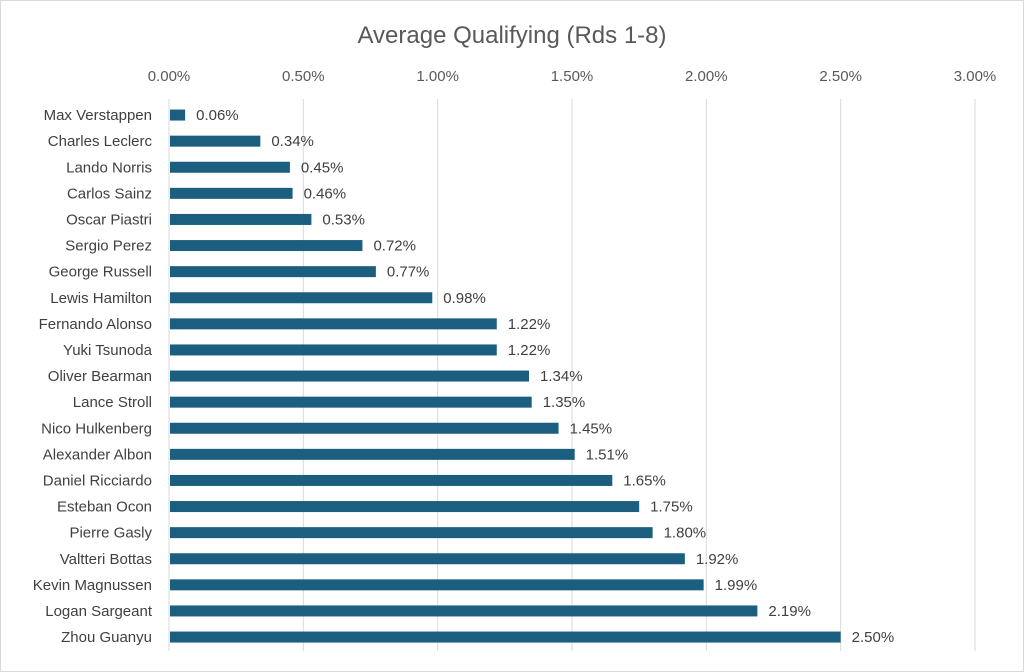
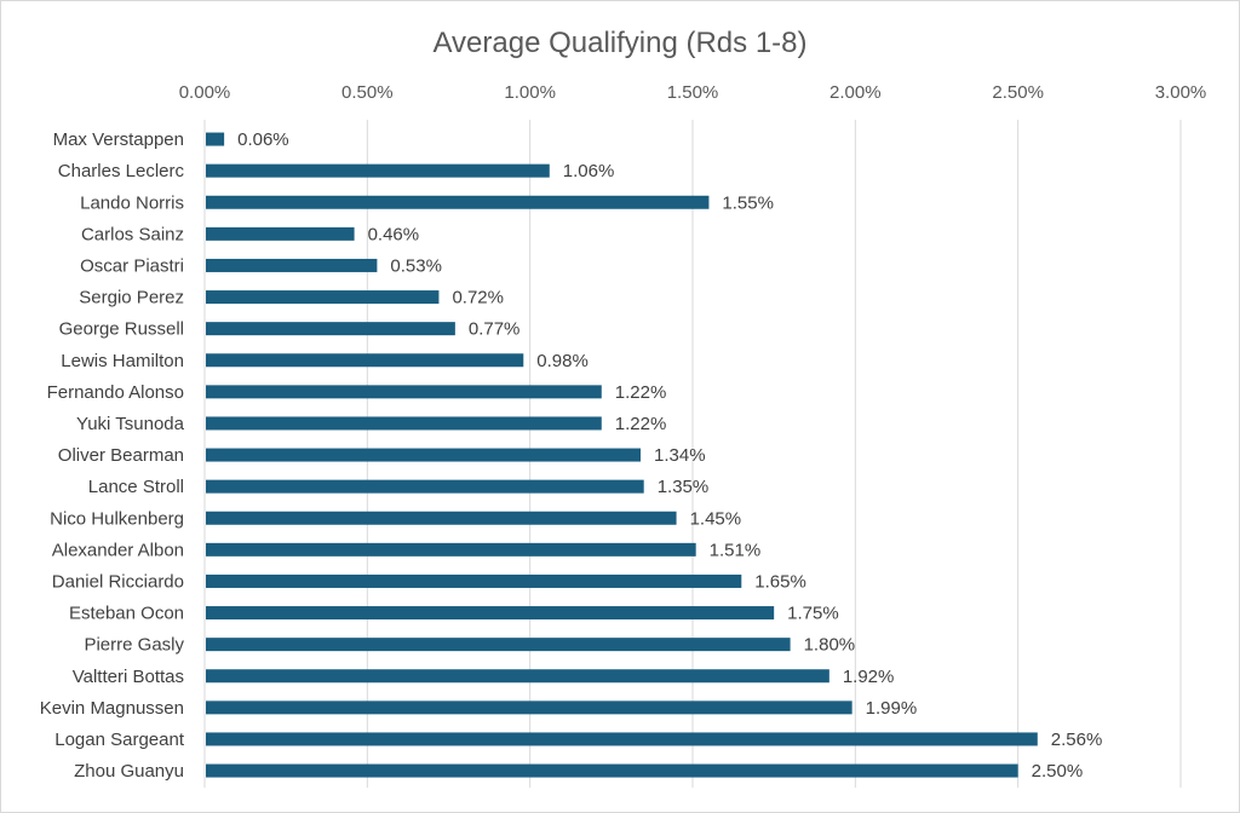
Charles Leclerc: 0.34% -> 1.06%
Lando Norris: 0.45% -> 1.55%
Logan Sargeant: 2.19% -> 2.56%
